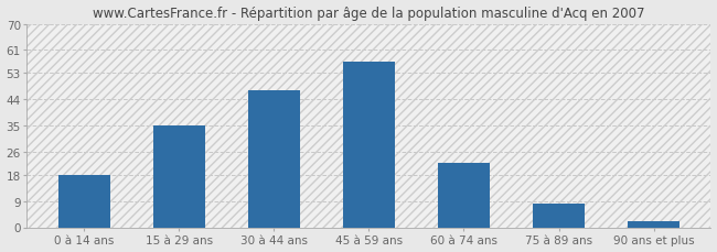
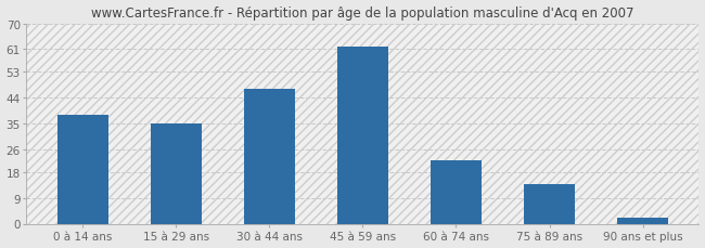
0 à 14 ans: 18 -> 38
45 à 59 ans: 57 -> 62
75 à 89 ans: 8 -> 14
